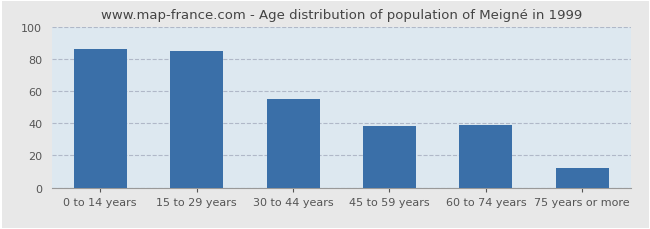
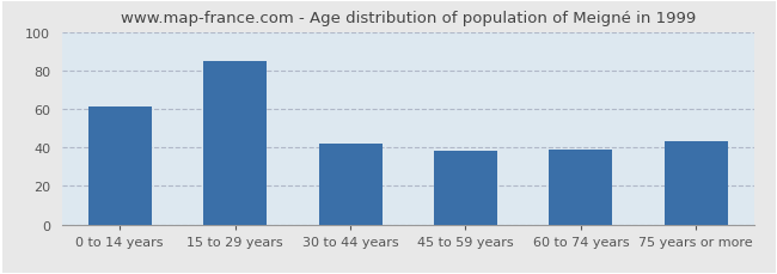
0 to 14 years: 86 -> 61
30 to 44 years: 55 -> 42
75 years or more: 12 -> 43
